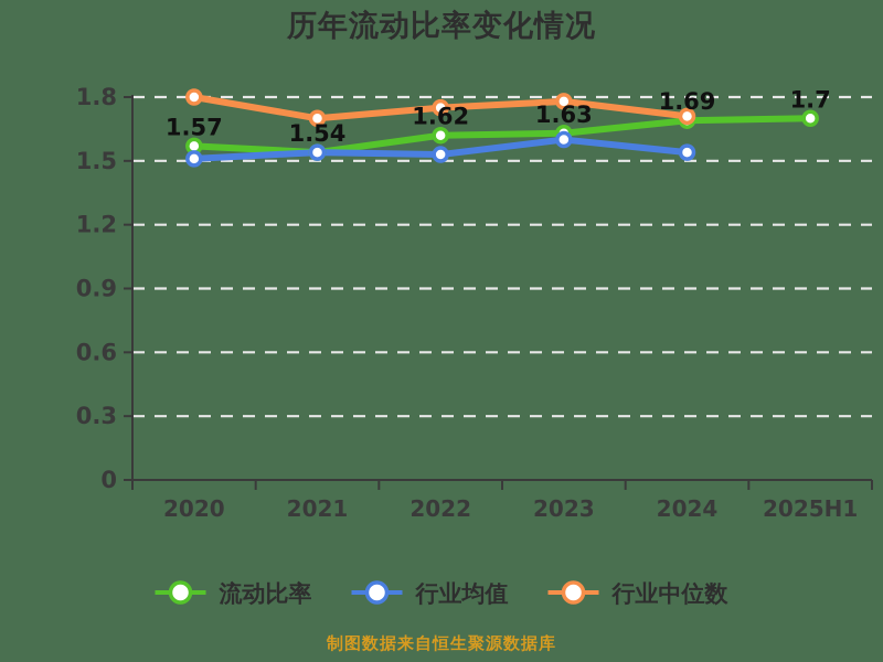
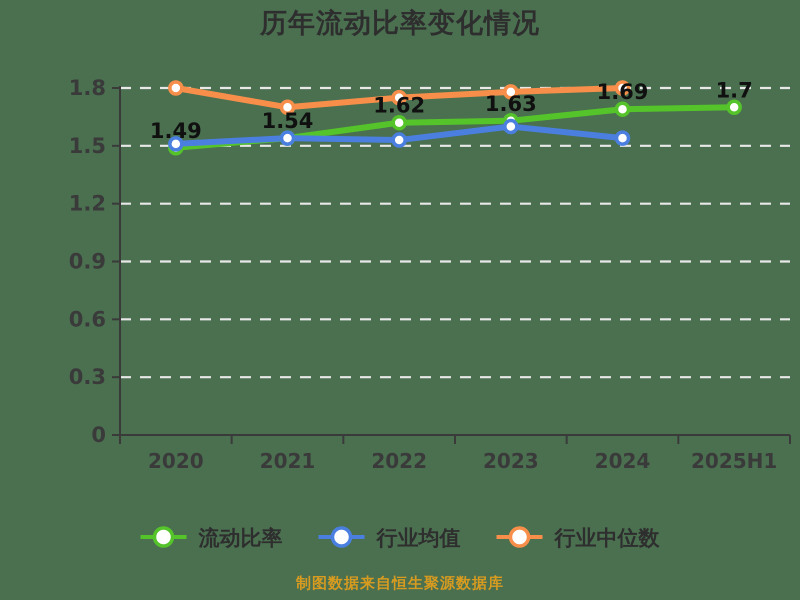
流动比率/2020: 1.57 -> 1.49
行业中位数/2024: 1.71 -> 1.80
